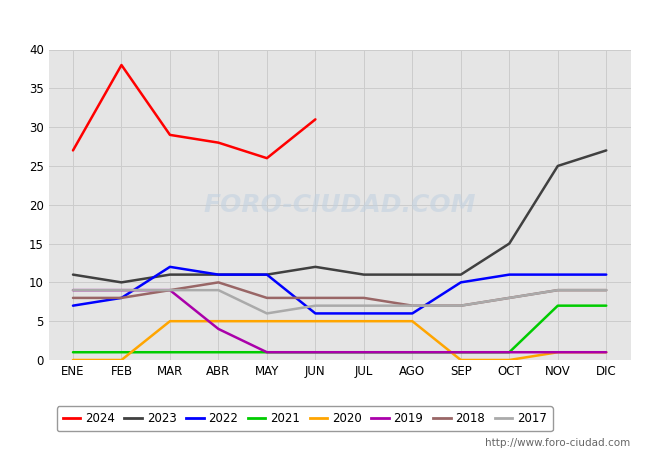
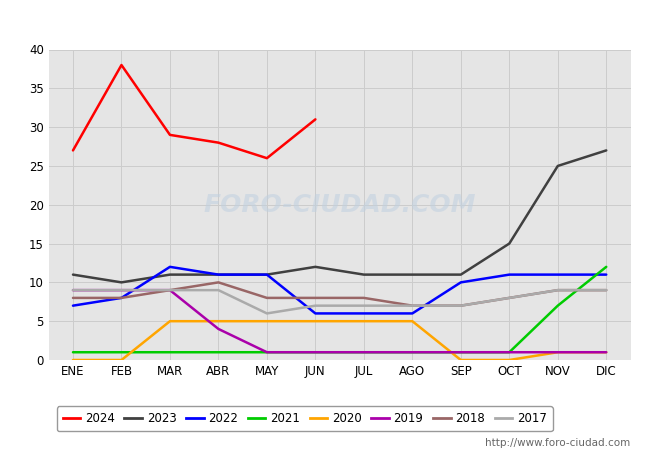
2021/DIC: 7 -> 12
